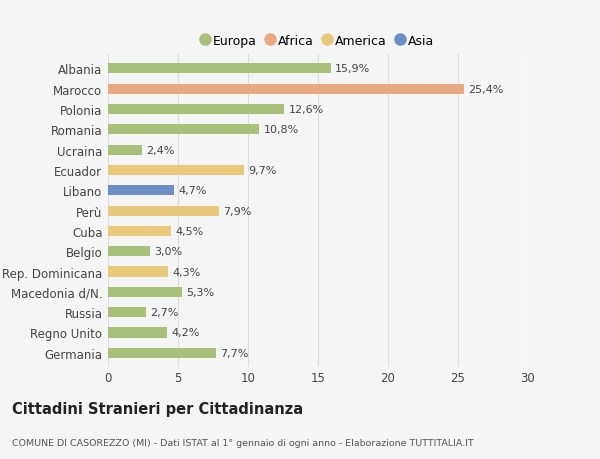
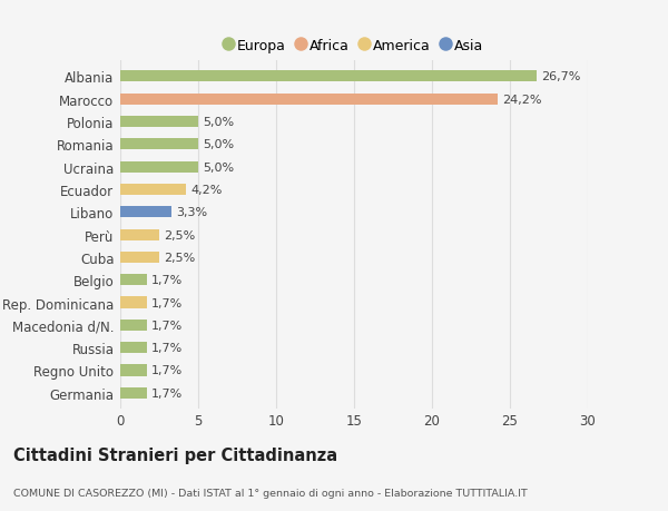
Albania: 15,9% -> 26,7%
Marocco: 25,4% -> 24,2%
Polonia: 12,6% -> 5,0%
Romania: 10,8% -> 5,0%
Ucraina: 2,4% -> 5,0%
Ecuador: 9,7% -> 4,2%
Libano: 4,7% -> 3,3%
Perù: 7,9% -> 2,5%
Cuba: 4,5% -> 2,5%
Belgio: 3,0% -> 1,7%
Rep. Dominicana: 4,3% -> 1,7%
Macedonia d/N.: 5,3% -> 1,7%
Russia: 2,7% -> 1,7%
Regno Unito: 4,2% -> 1,7%
Germania: 7,7% -> 1,7%
